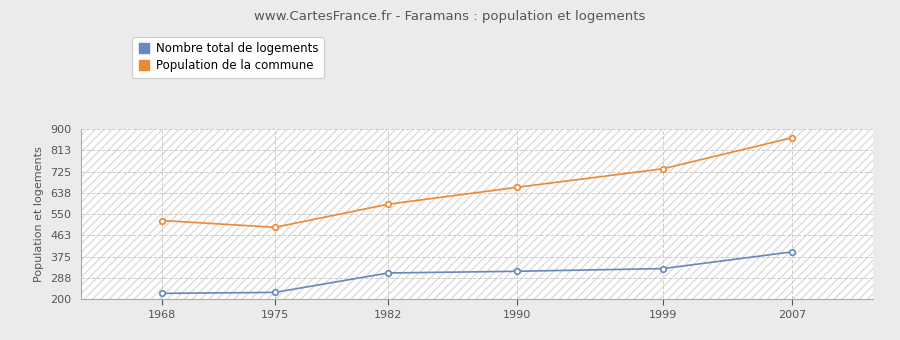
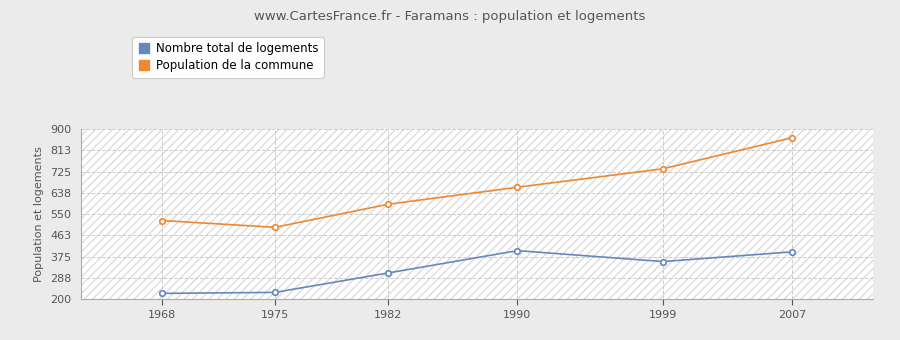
Nombre total de logements/1990: 315 -> 400
Nombre total de logements/1999: 326 -> 355
